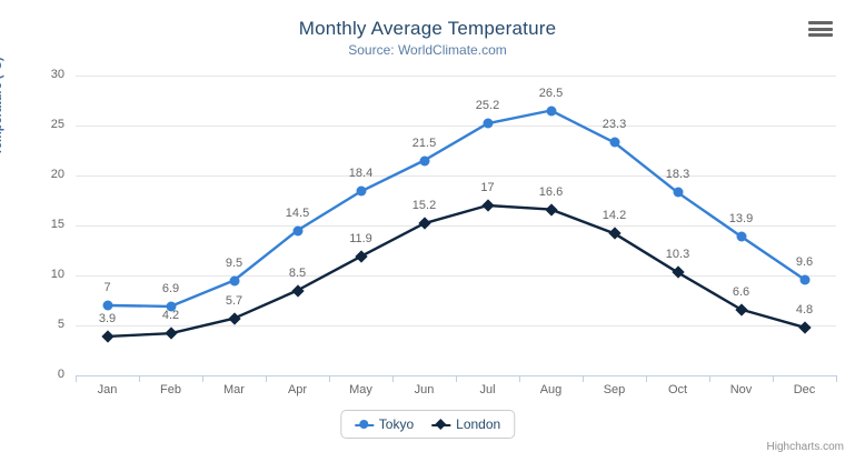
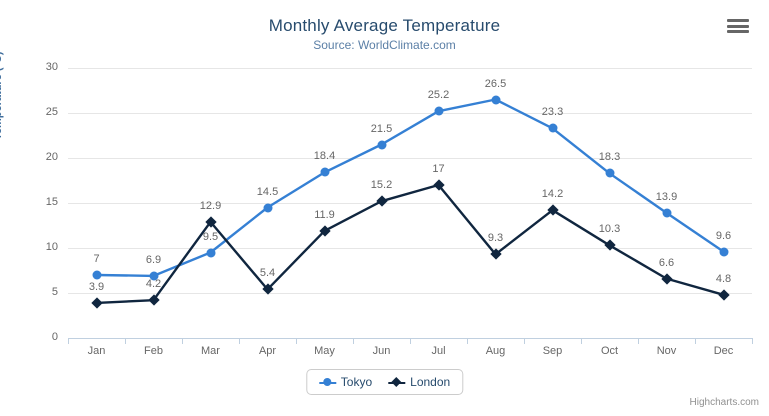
London/Mar: 5.7 -> 12.9
London/Apr: 8.5 -> 5.4
London/Aug: 16.6 -> 9.3
